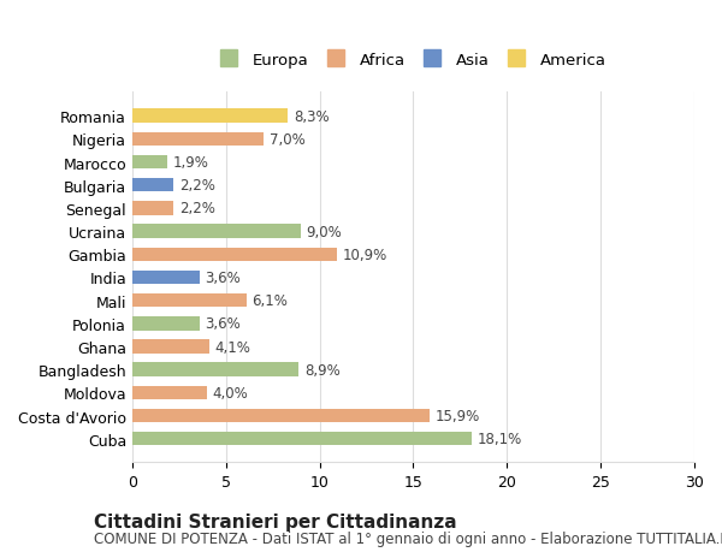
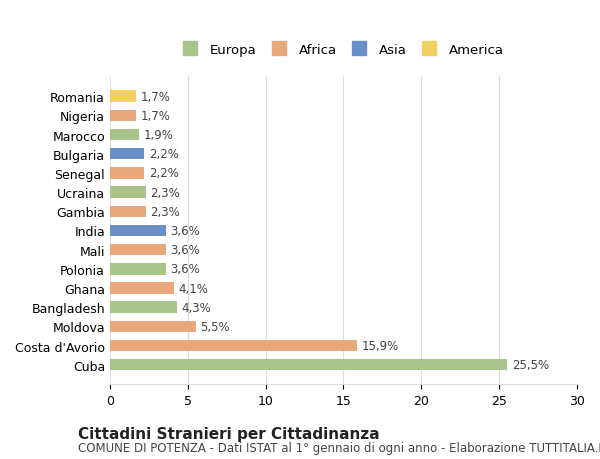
Romania: 8,3% -> 1,7%
Nigeria: 7,0% -> 1,7%
Ucraina: 9,0% -> 2,3%
Gambia: 10,9% -> 2,3%
Mali: 6,1% -> 3,6%
Bangladesh: 8,9% -> 4,3%
Moldova: 4,0% -> 5,5%
Cuba: 18,1% -> 25,5%
